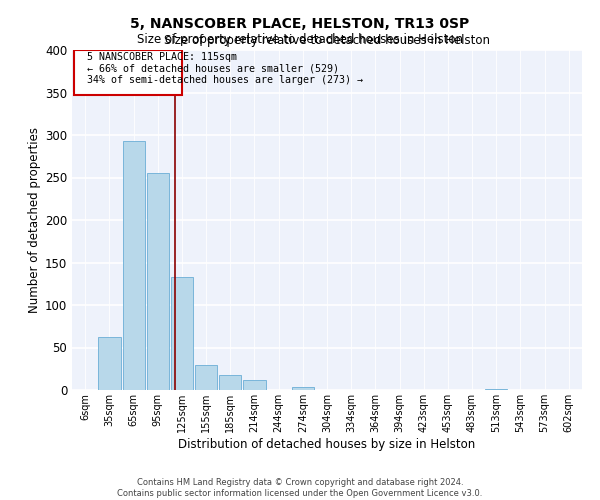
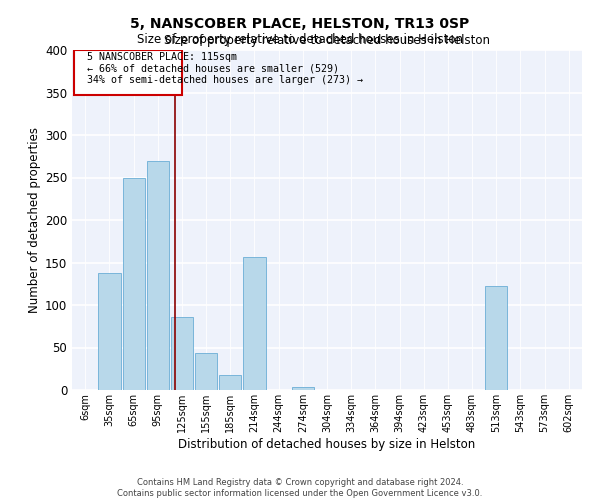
35sqm: 62 -> 138
65sqm: 293 -> 250
95sqm: 255 -> 270
125sqm: 133 -> 86
155sqm: 30 -> 44
214sqm: 12 -> 156
513sqm: 1 -> 122
